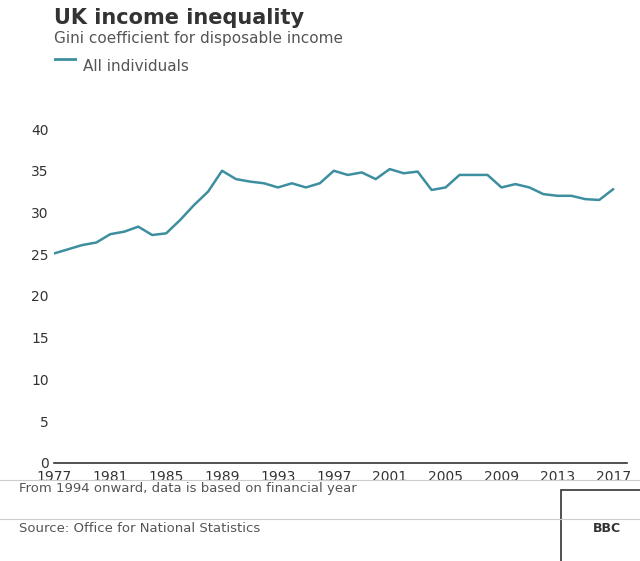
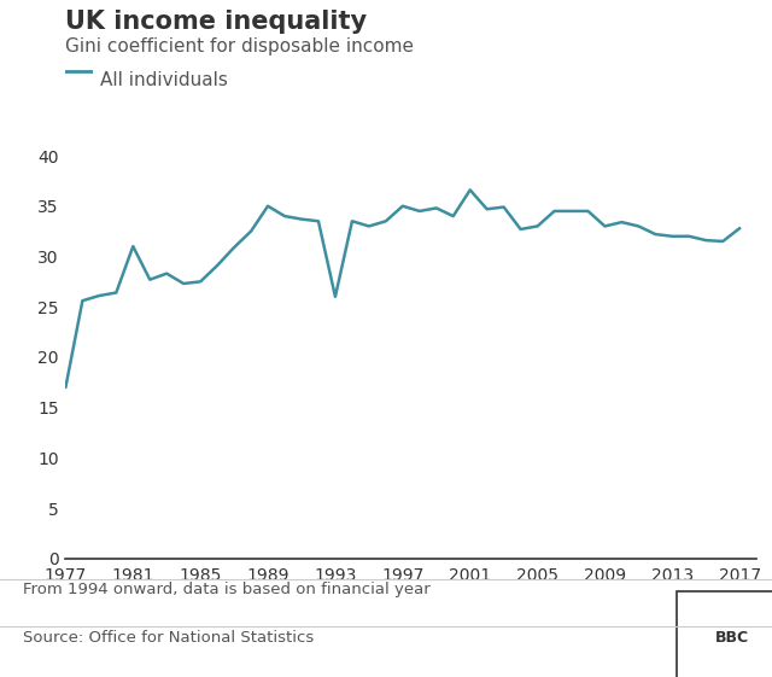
1977: 25.1 -> 17.0
1981: 27.4 -> 31.0
1993: 33.0 -> 26.0
2001: 35.2 -> 36.6
